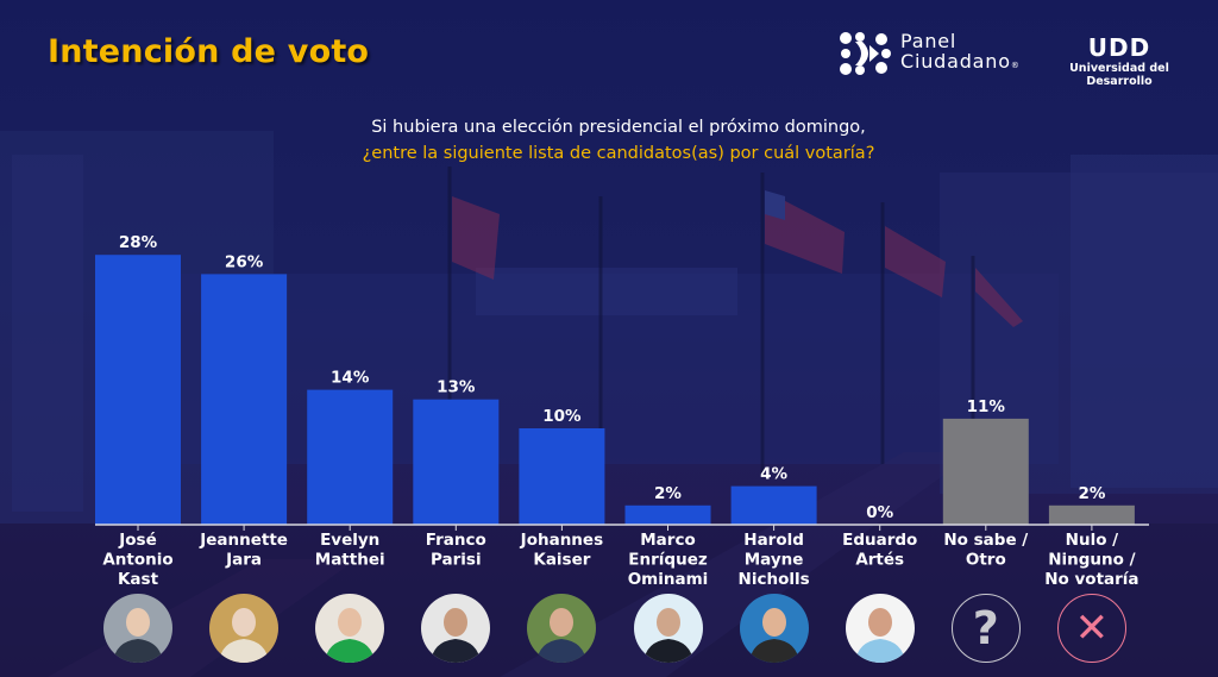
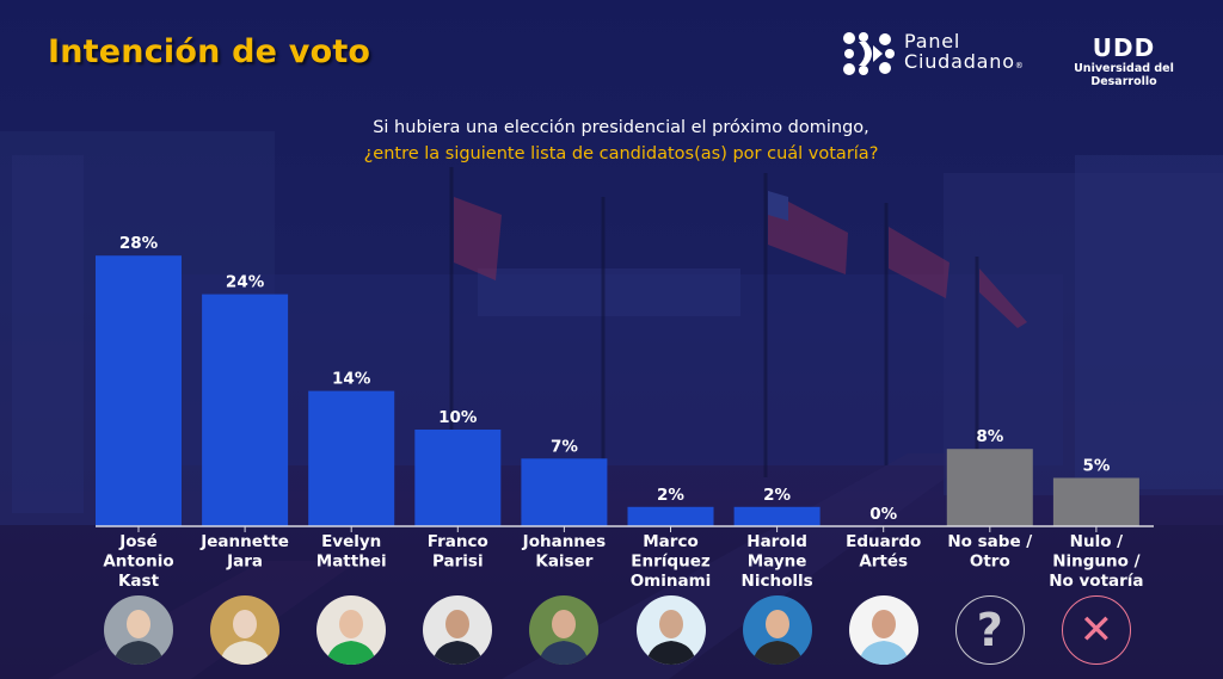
Jeannette Jara: 26% -> 24%
Franco Parisi: 13% -> 10%
Johannes Kaiser: 10% -> 7%
Harold Mayne Nicholls: 4% -> 2%
No sabe / Otro: 11% -> 8%
Nulo / Ninguno / No votaría: 2% -> 5%
